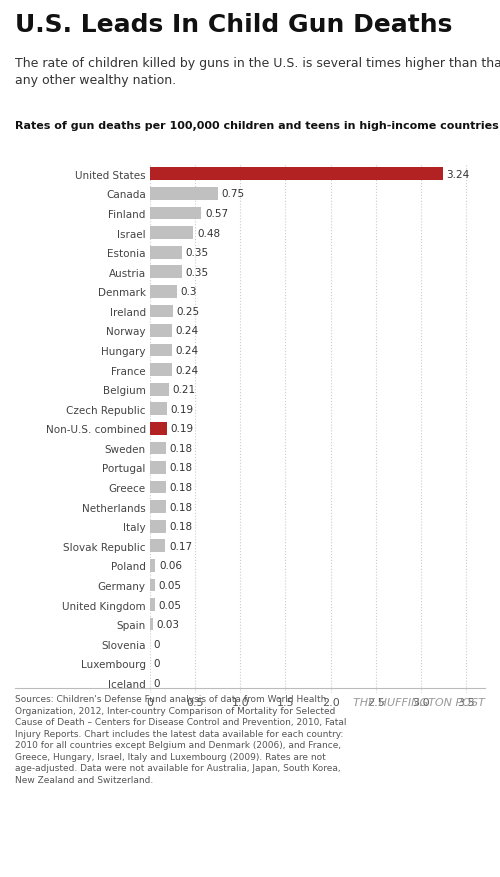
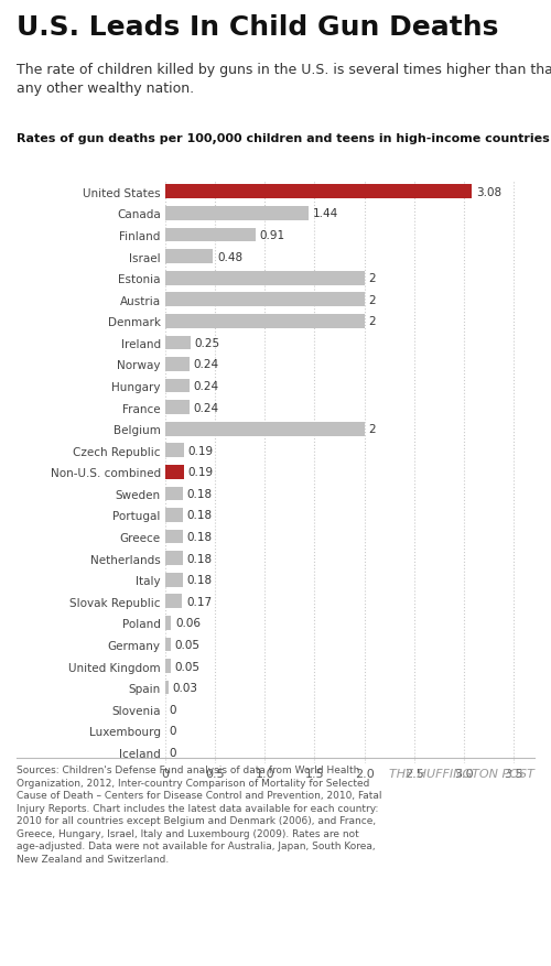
United States: 3.24 -> 3.08
Canada: 0.75 -> 1.44
Finland: 0.57 -> 0.91
Estonia: 0.3 -> 2
Austria: 0.3 -> 2
Denmark: 0.3 -> 2
Belgium: 0.21 -> 2
